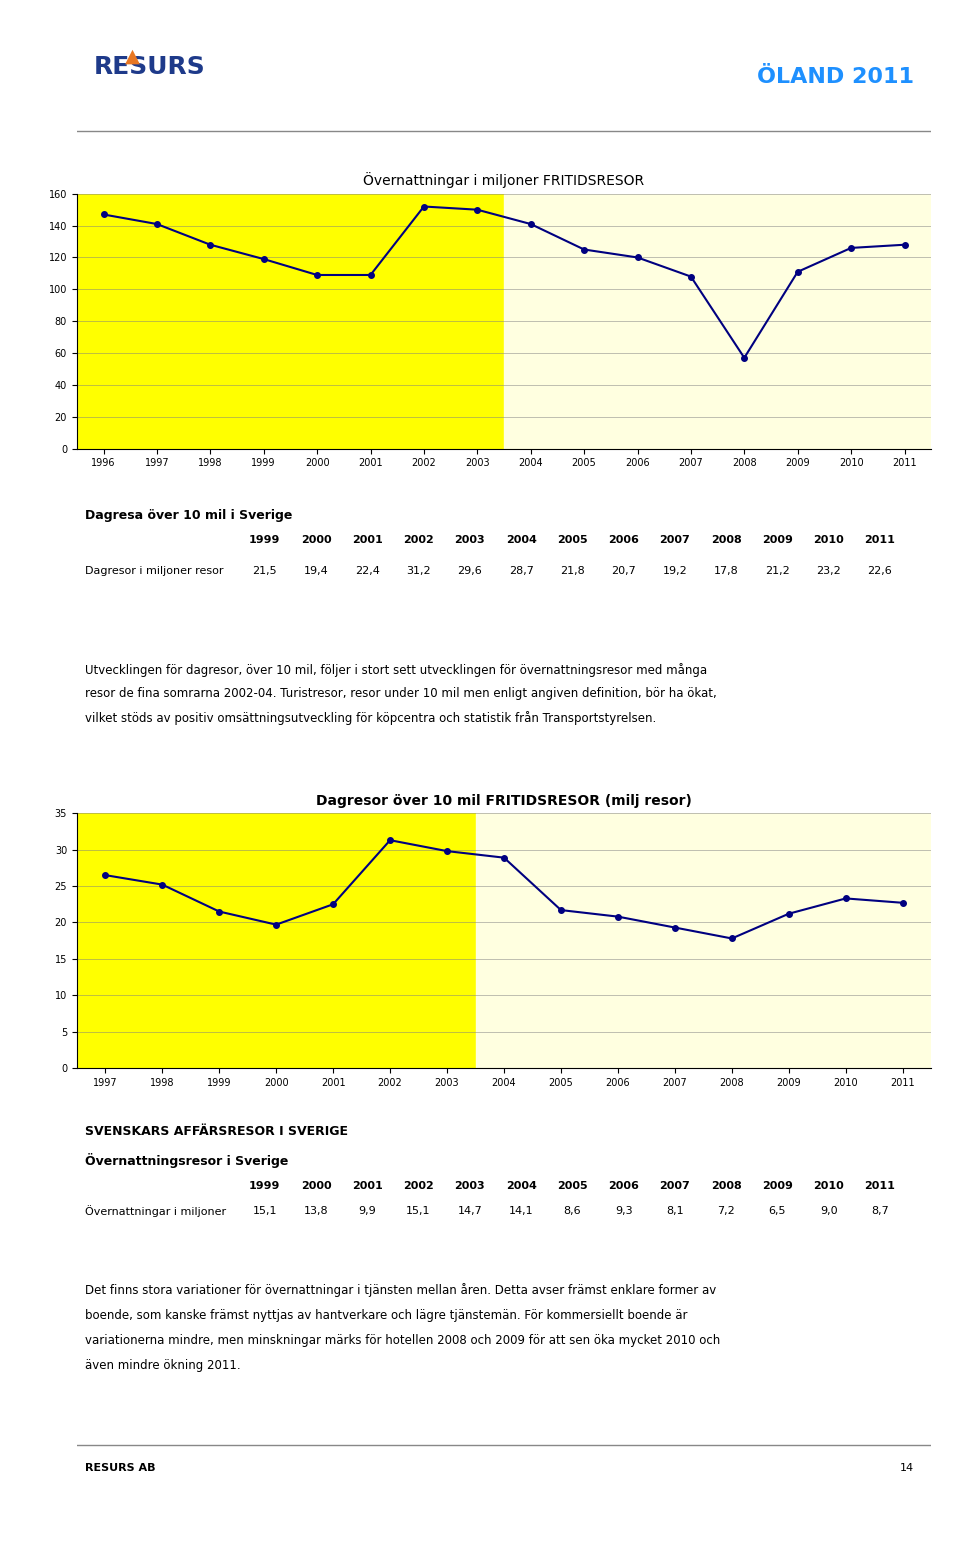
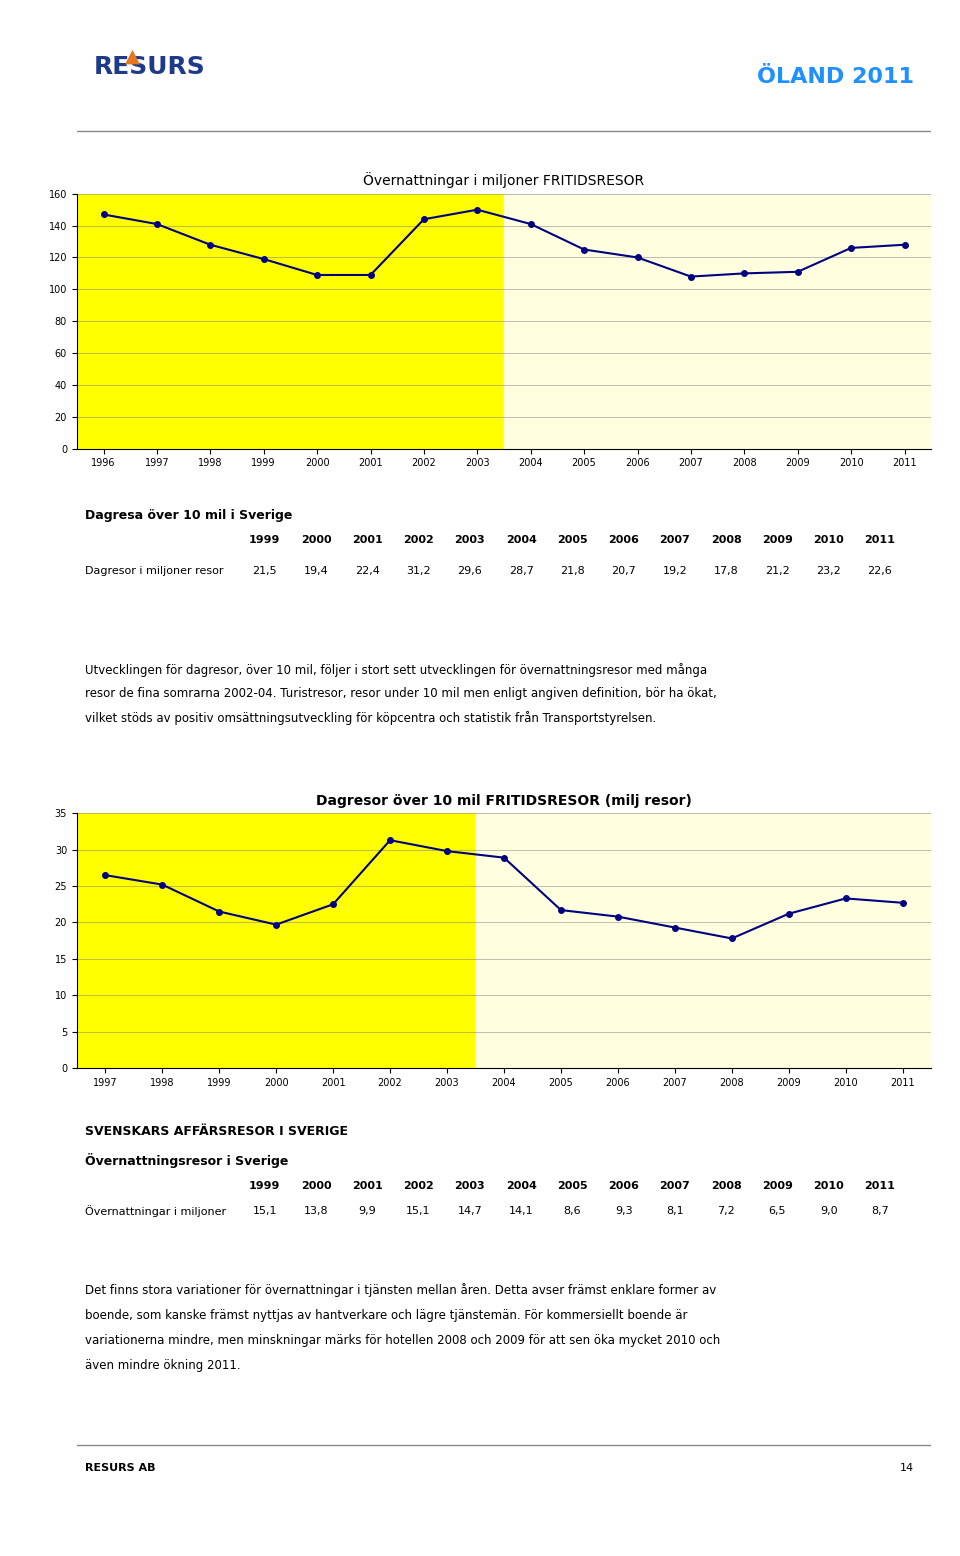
Övernattningar i miljoner FRITIDSRESOR/2002: 152 -> 144
Övernattningar i miljoner FRITIDSRESOR/2008: 57 -> 110
